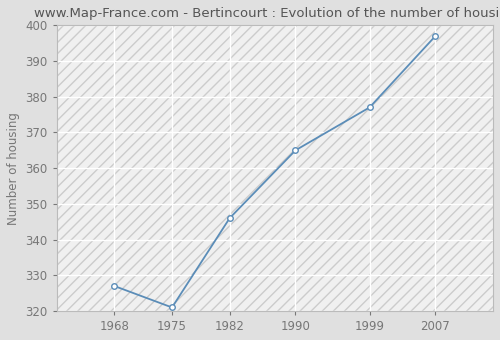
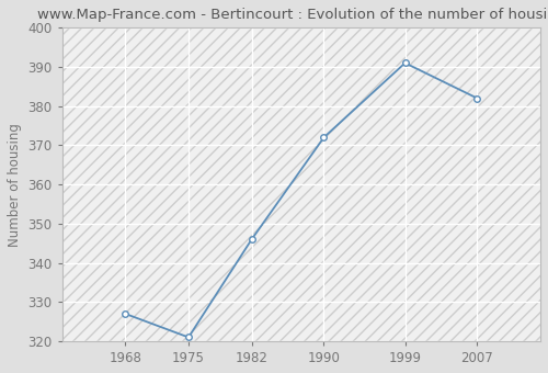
1990: 365 -> 372
1999: 377 -> 391
2007: 397 -> 382
